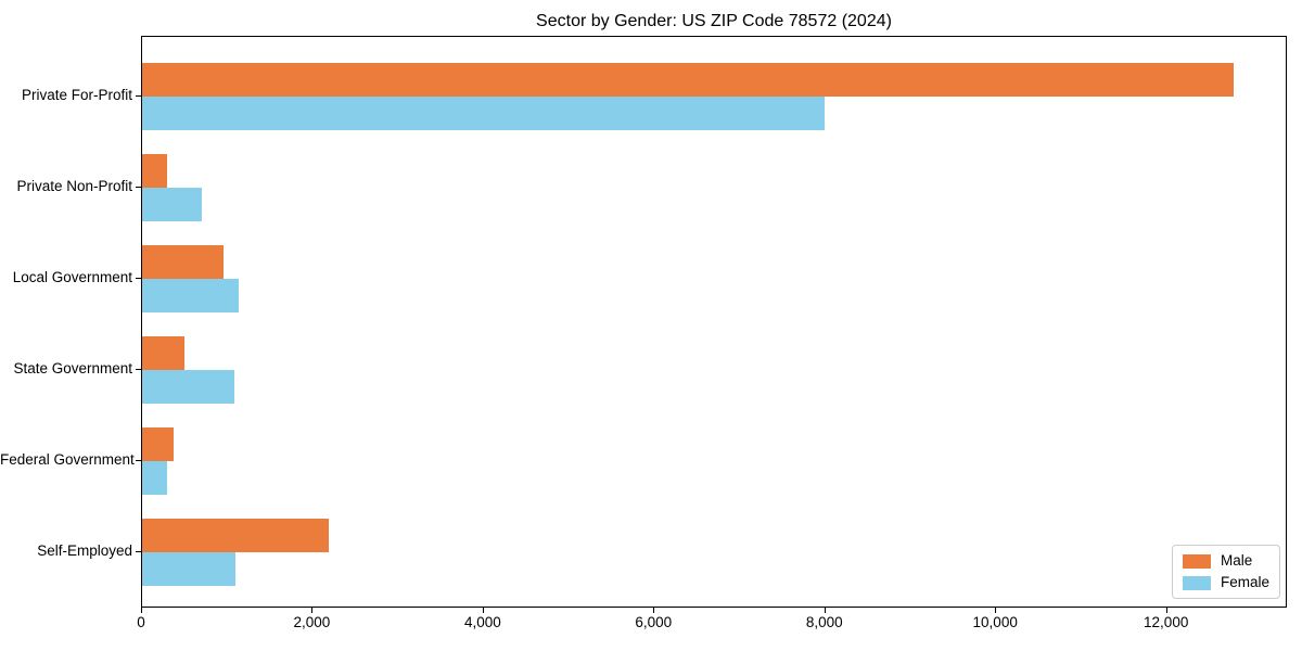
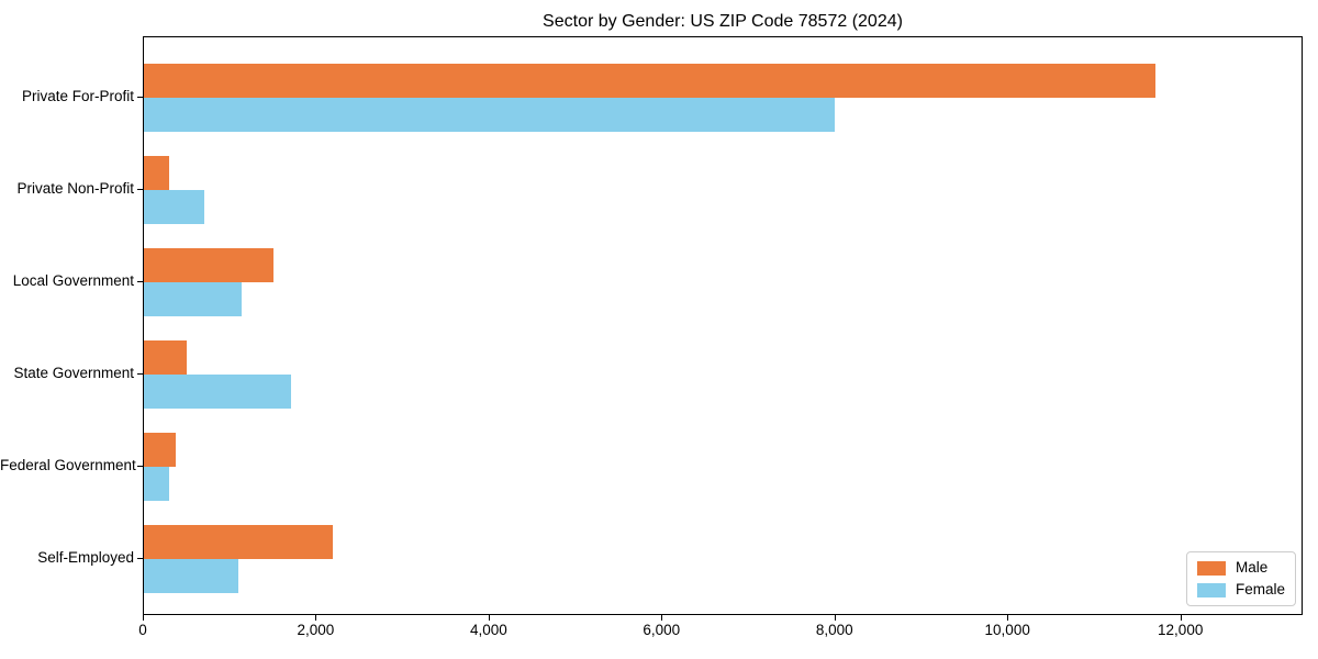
Male/Private For-Profit: 12800 -> 11700
Male/Local Government: 1000 -> 1500
Female/State Government: 1100 -> 1700
